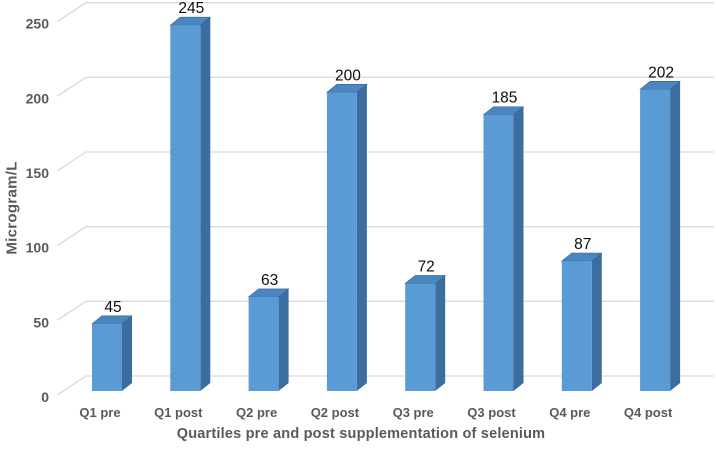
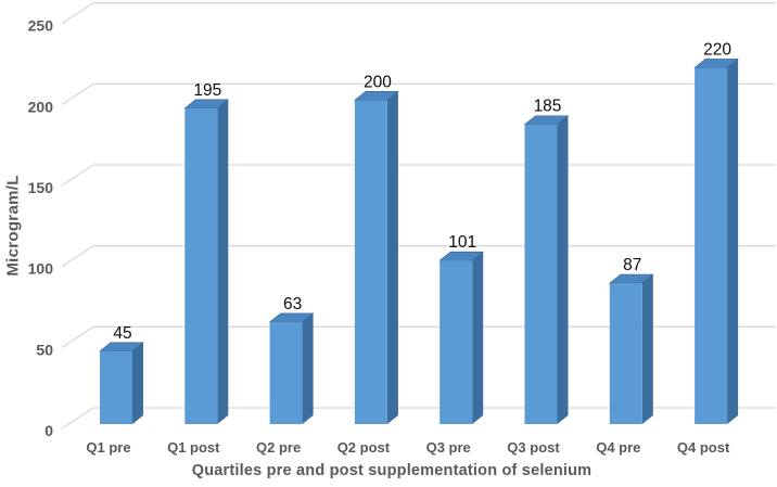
Q1 post: 245 -> 195
Q3 pre: 72 -> 101
Q4 post: 202 -> 220
